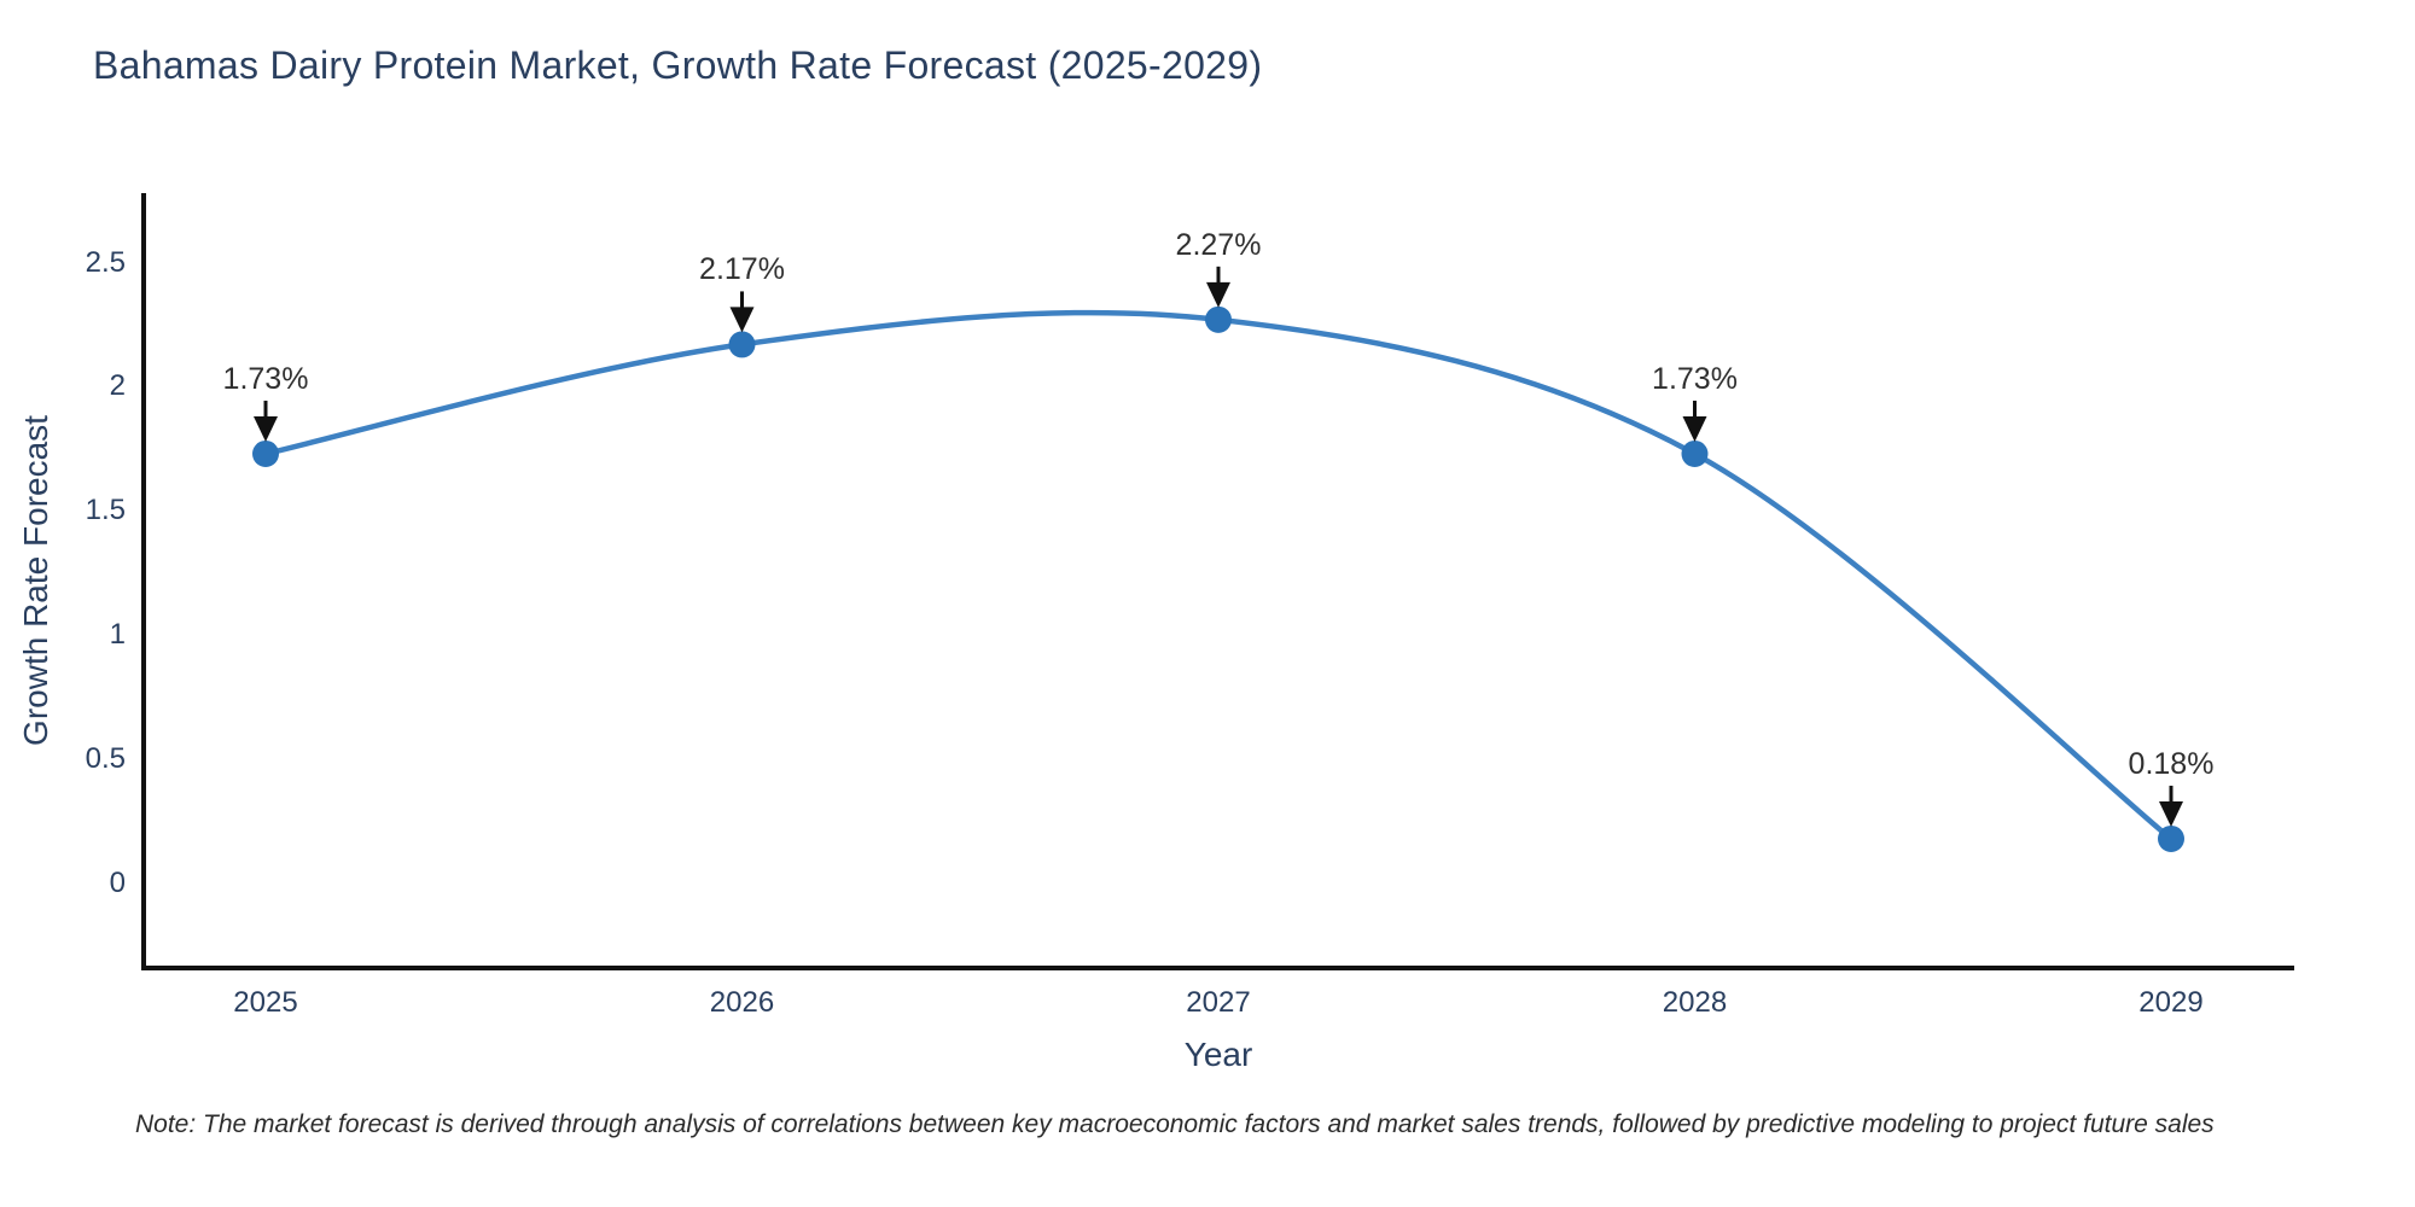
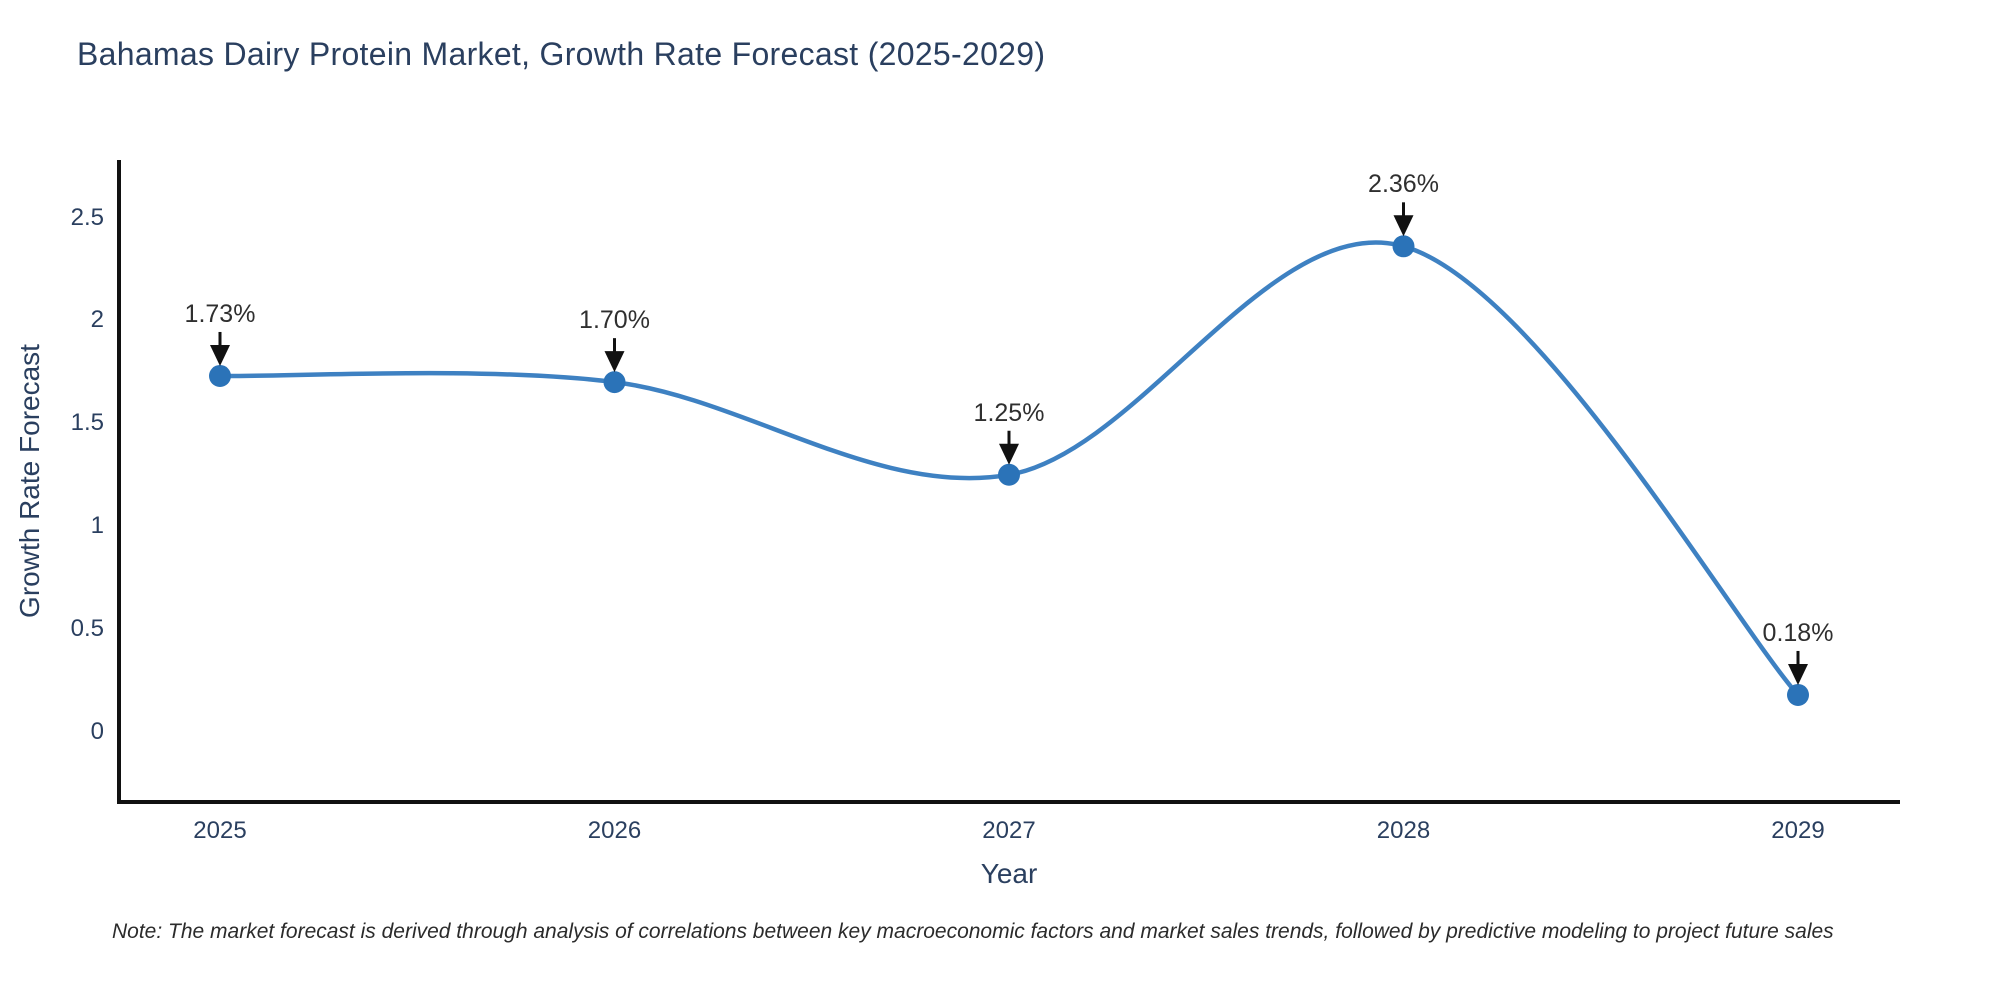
2026: 2.17% -> 1.70%
2027: 2.27% -> 1.25%
2028: 1.73% -> 2.36%
